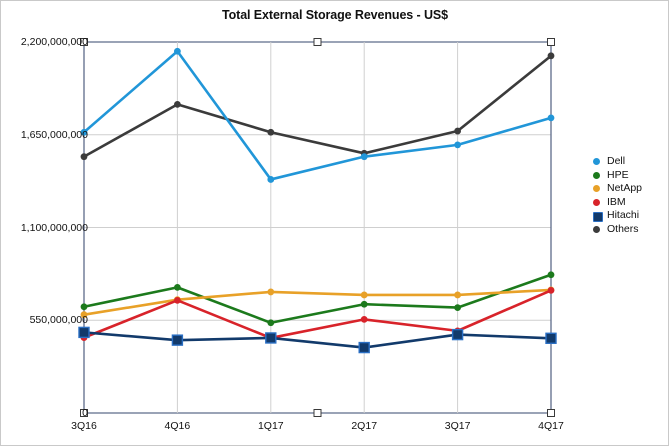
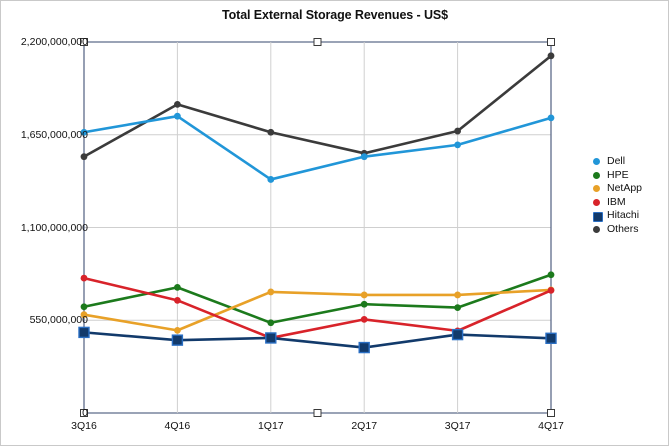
IBM/3Q16: 450000000 -> 800000000
Dell/4Q16: 2140000000 -> 1760000000
NetApp/4Q16: 670000000 -> 490000000
